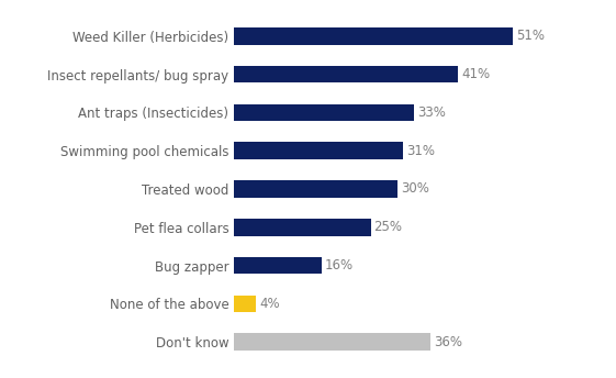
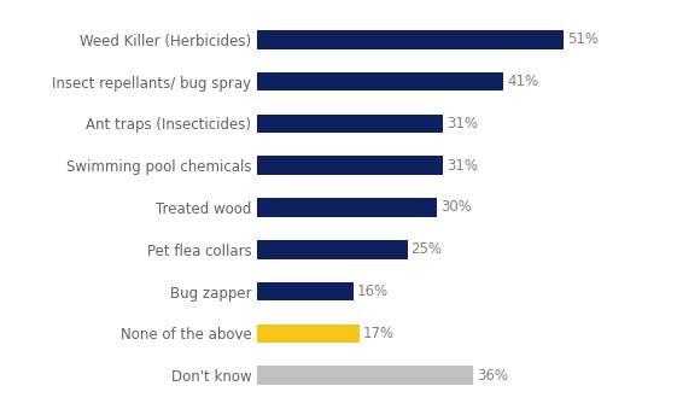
Ant traps (Insecticides): 33% -> 31%
None of the above: 4% -> 17%
